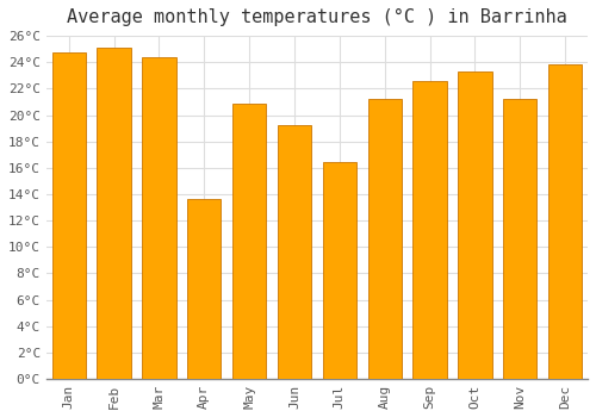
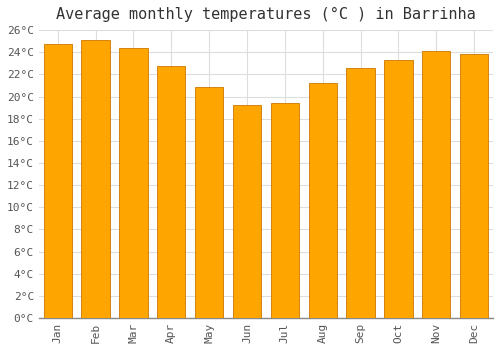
Apr: 13.6°C -> 22.8°C
Jul: 16.4°C -> 19.4°C
Nov: 21.2°C -> 24.1°C
